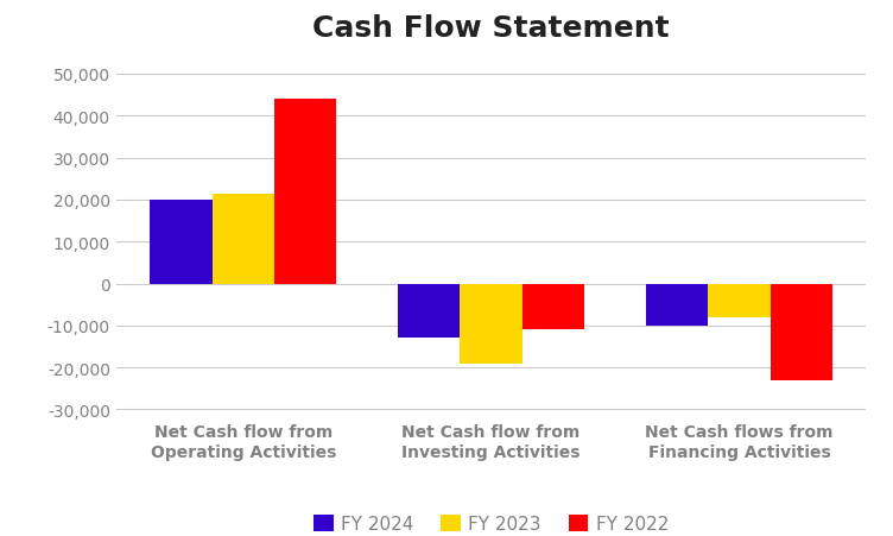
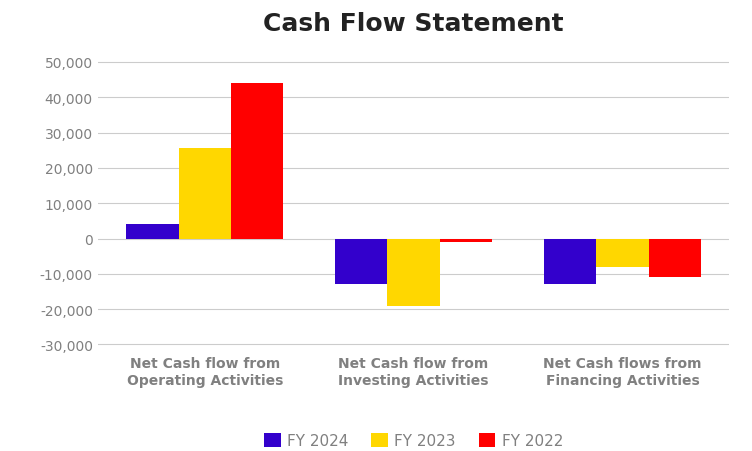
FY 2024/Net Cash flow from Operating Activities: 20,000 -> 4,000
FY 2023/Net Cash flow from Operating Activities: 21,500 -> 25,500
FY 2022/Net Cash flow from Investing Activities: -11,000 -> -1,000
FY 2024/Net Cash flows from Financing Activities: -10,000 -> -13,000
FY 2022/Net Cash flows from Financing Activities: -23,000 -> -11,000
